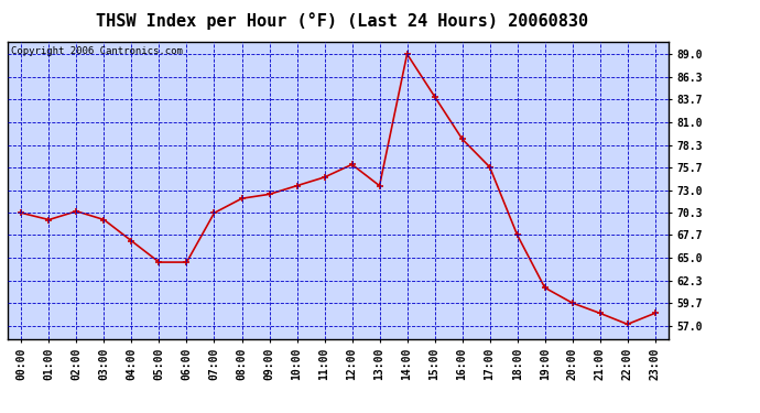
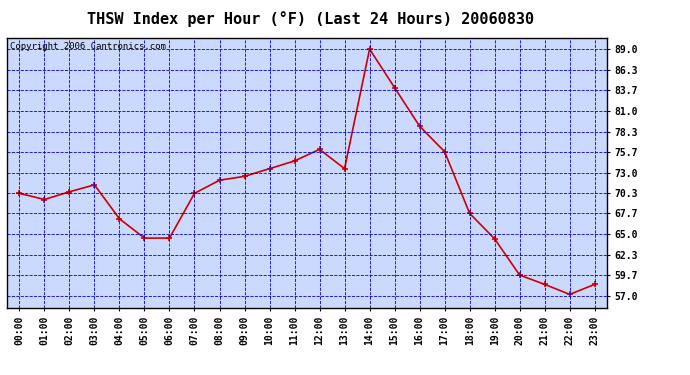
03:00: 69.5 -> 71.4
19:00: 61.5 -> 64.4
